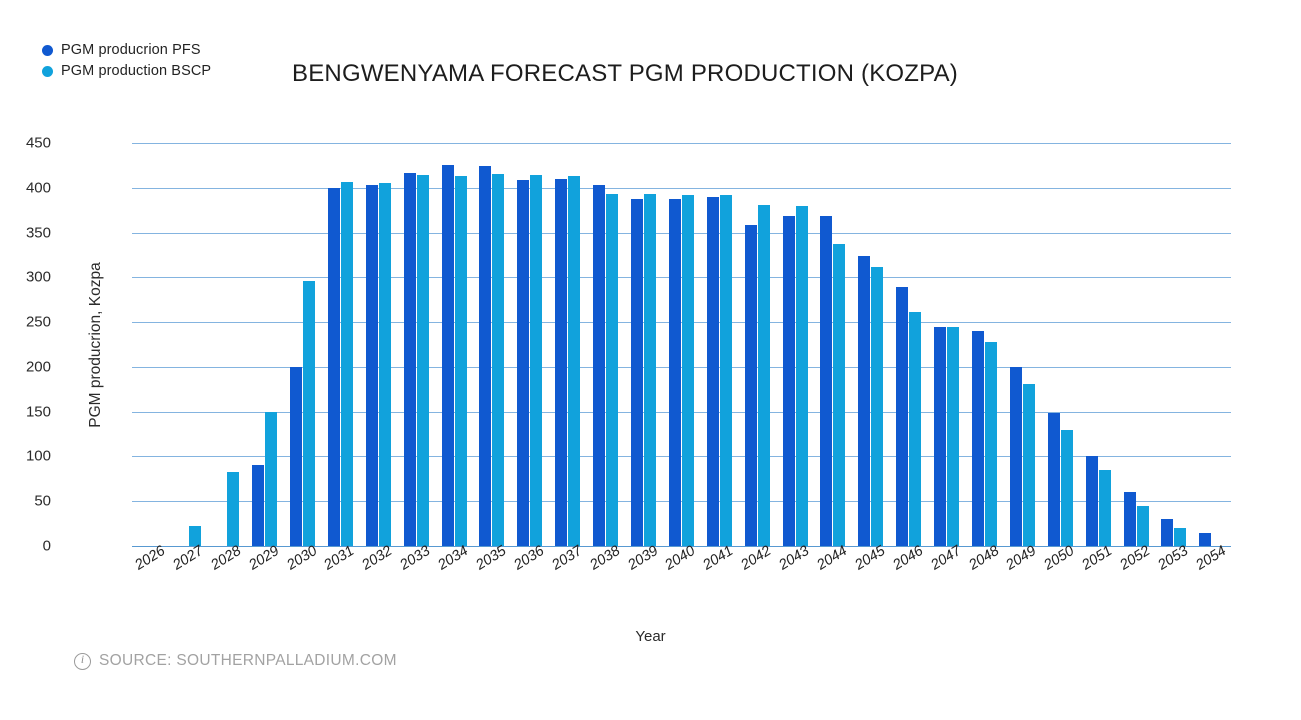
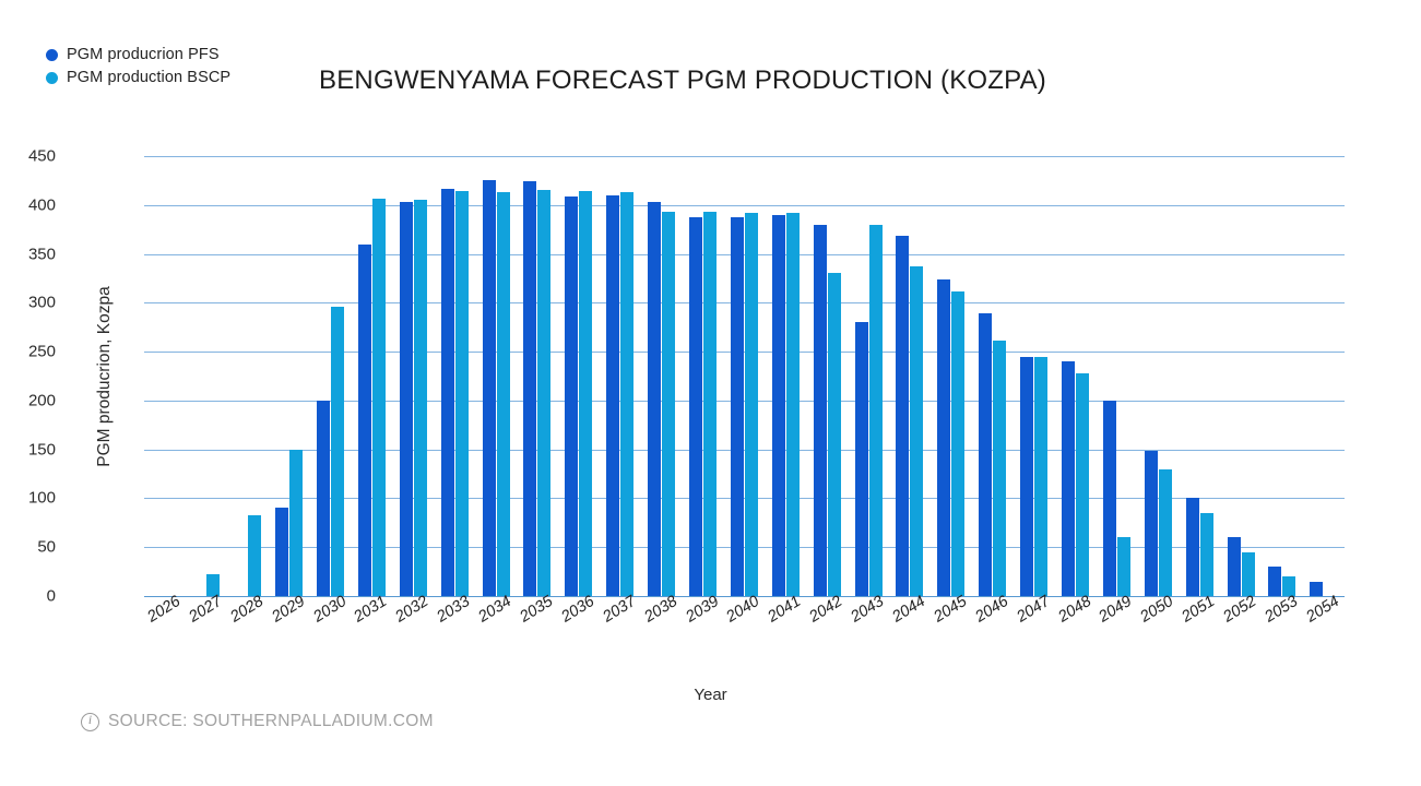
PGM producrion PFS/2031: 400 -> 360
PGM producrion PFS/2042: 360 -> 380
PGM production BSCP/2042: 380 -> 330
PGM producrion PFS/2043: 370 -> 280
PGM production BSCP/2049: 180 -> 60
